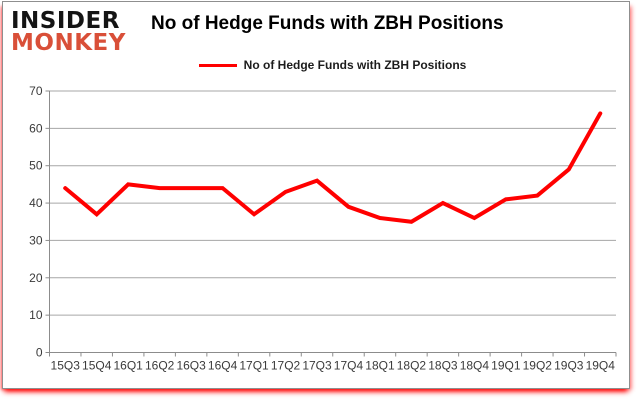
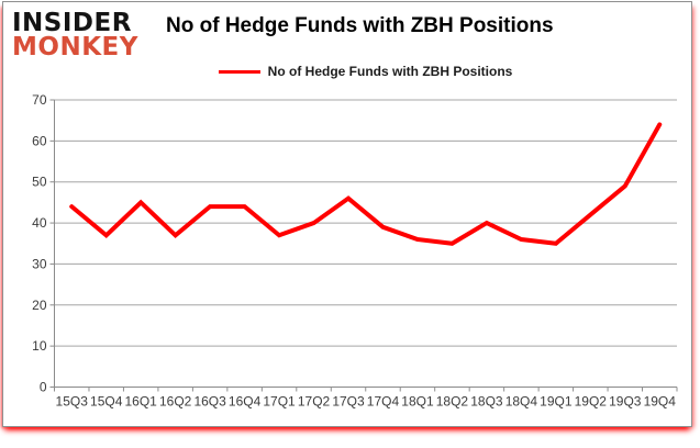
16Q2: 44 -> 37
17Q2: 43 -> 40
19Q1: 41 -> 35
